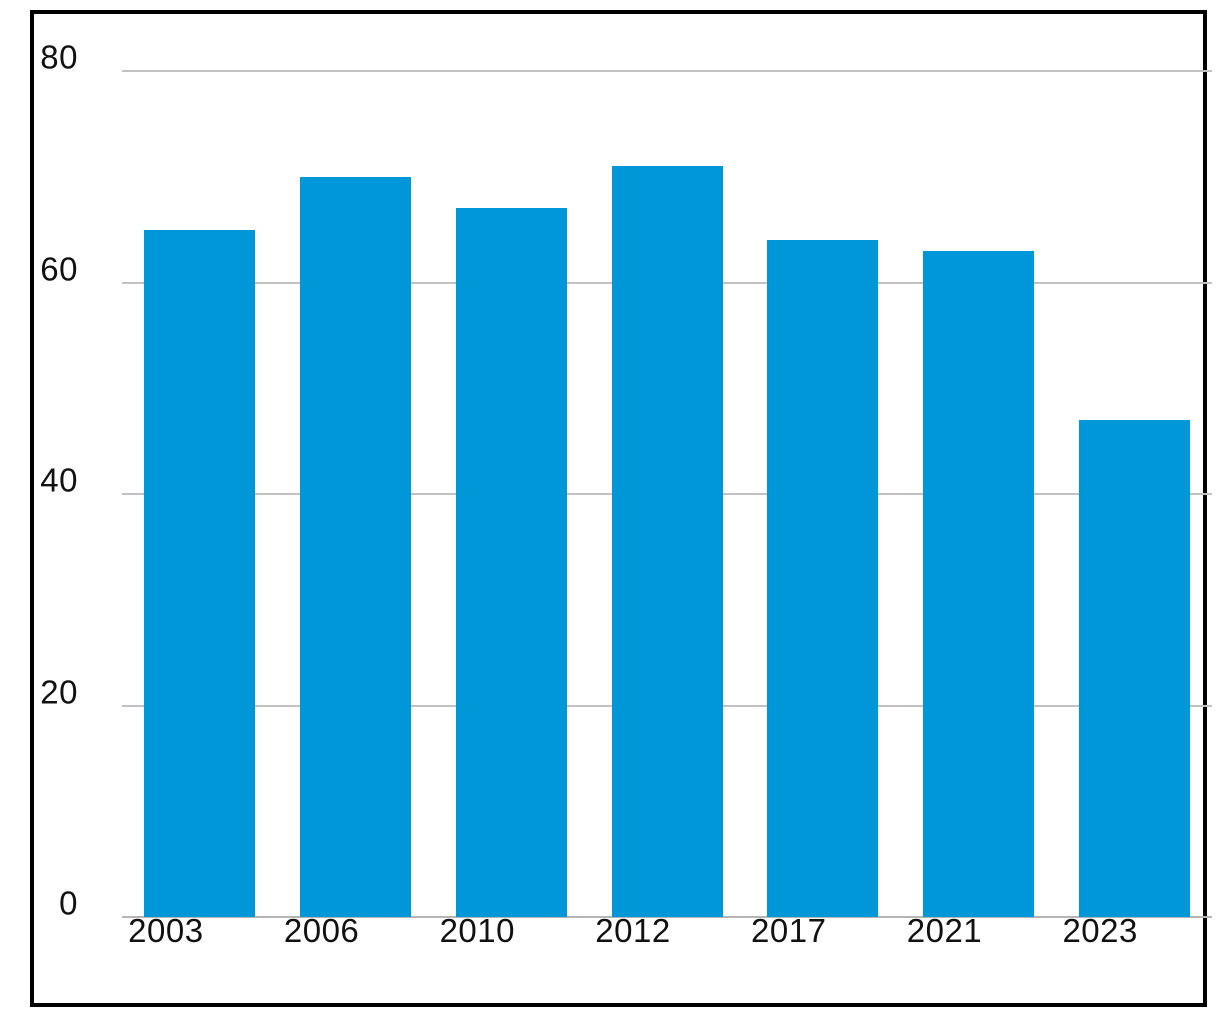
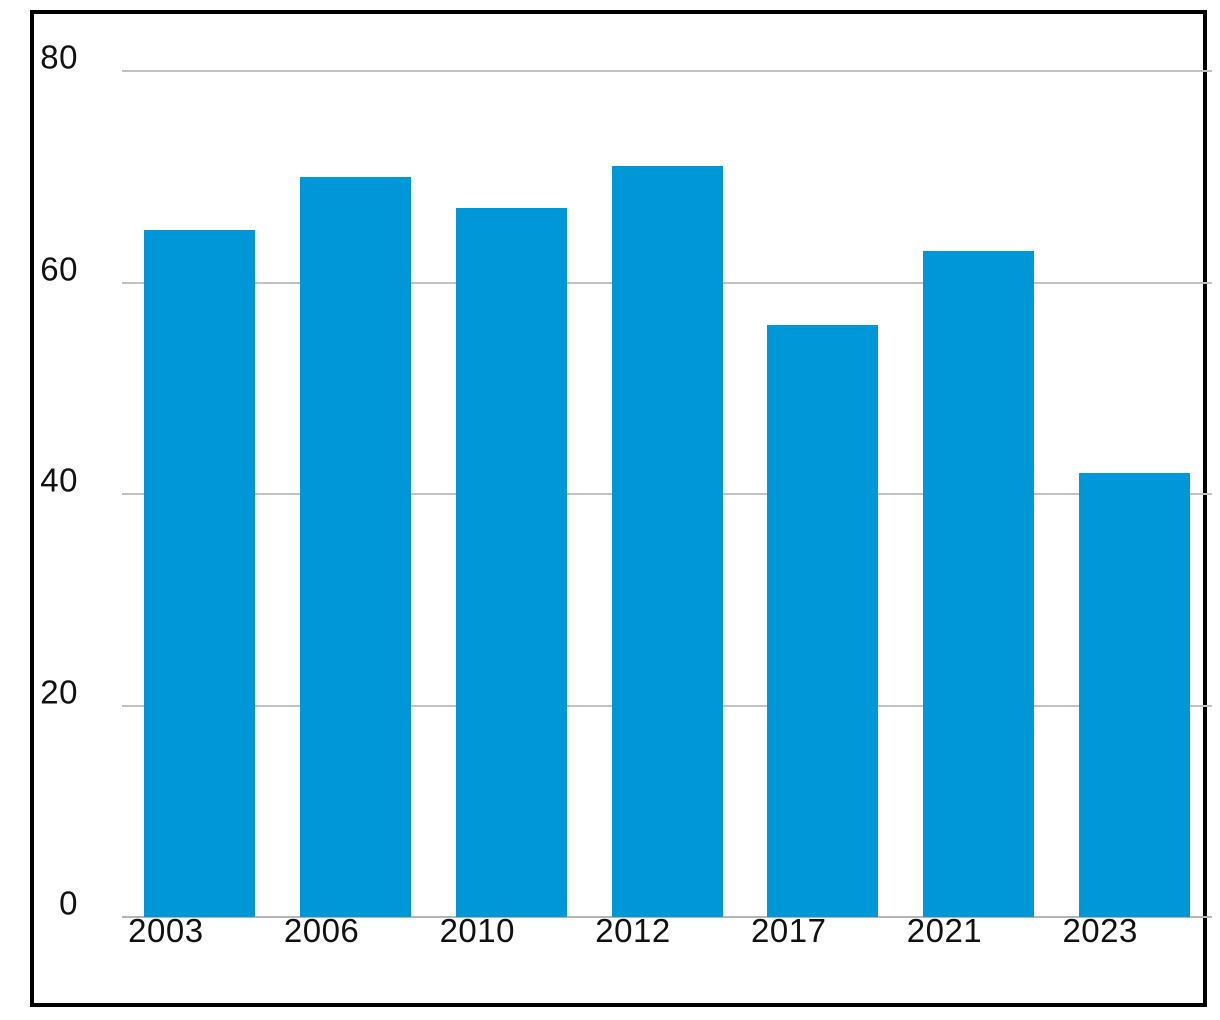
2017: 64 -> 56
2023: 47 -> 42
